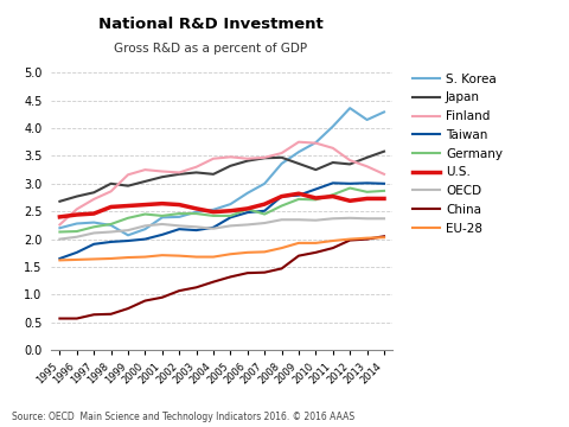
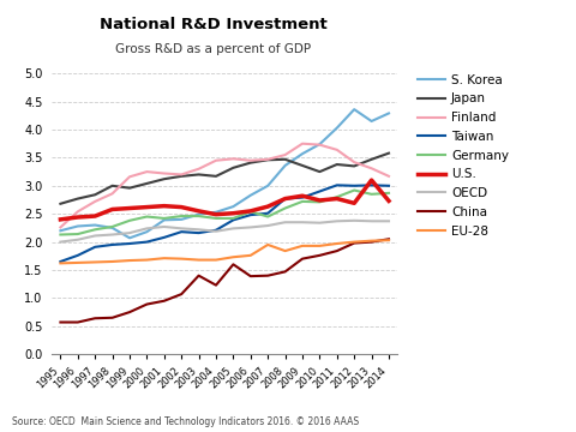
China/2003: 1.13 -> 1.40
China/2005: 1.32 -> 1.60
EU-28/2007: 1.77 -> 1.95
U.S./2013: 2.73 -> 3.10
